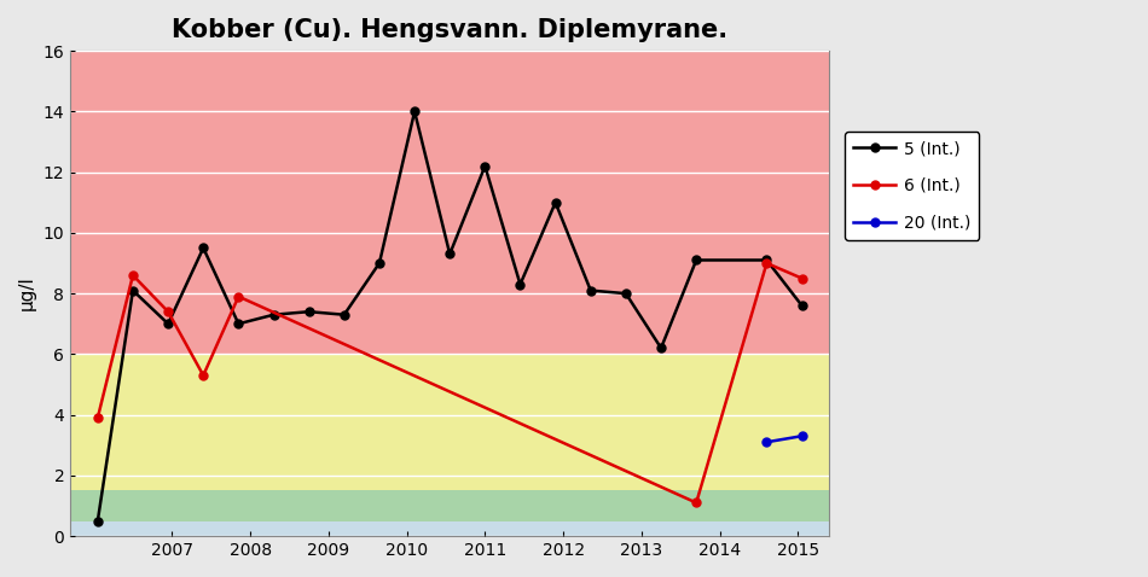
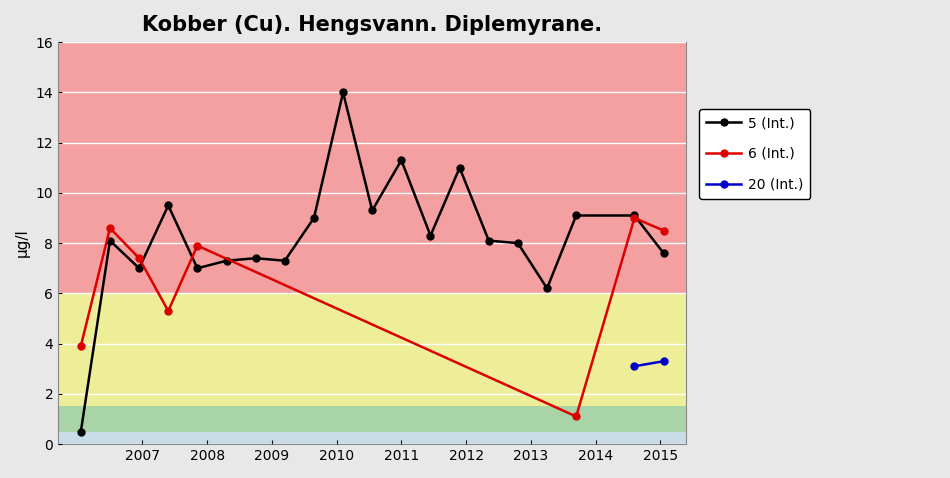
5 (Int.)/2011: 12.2 -> 11.3
